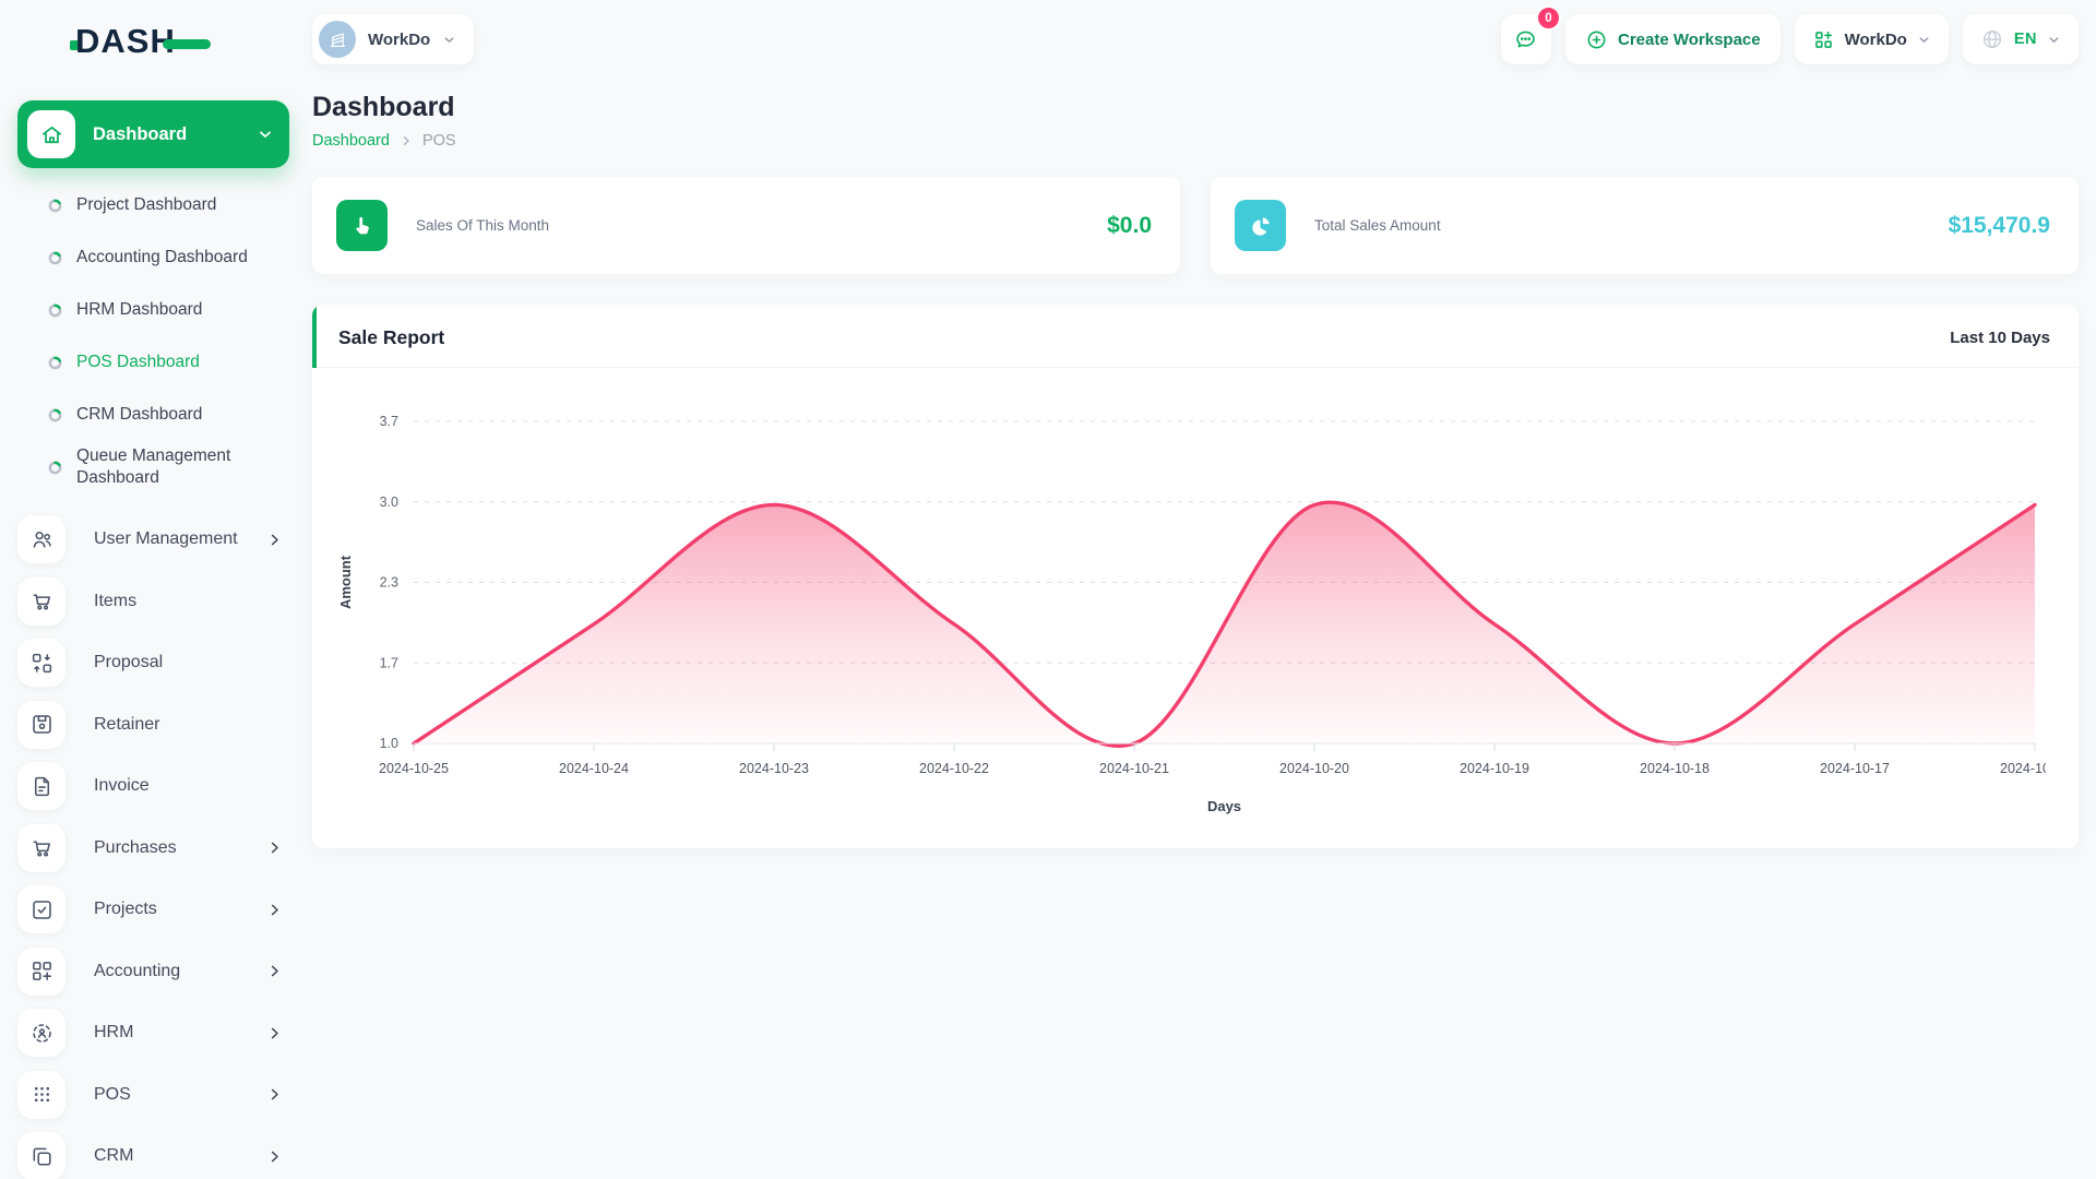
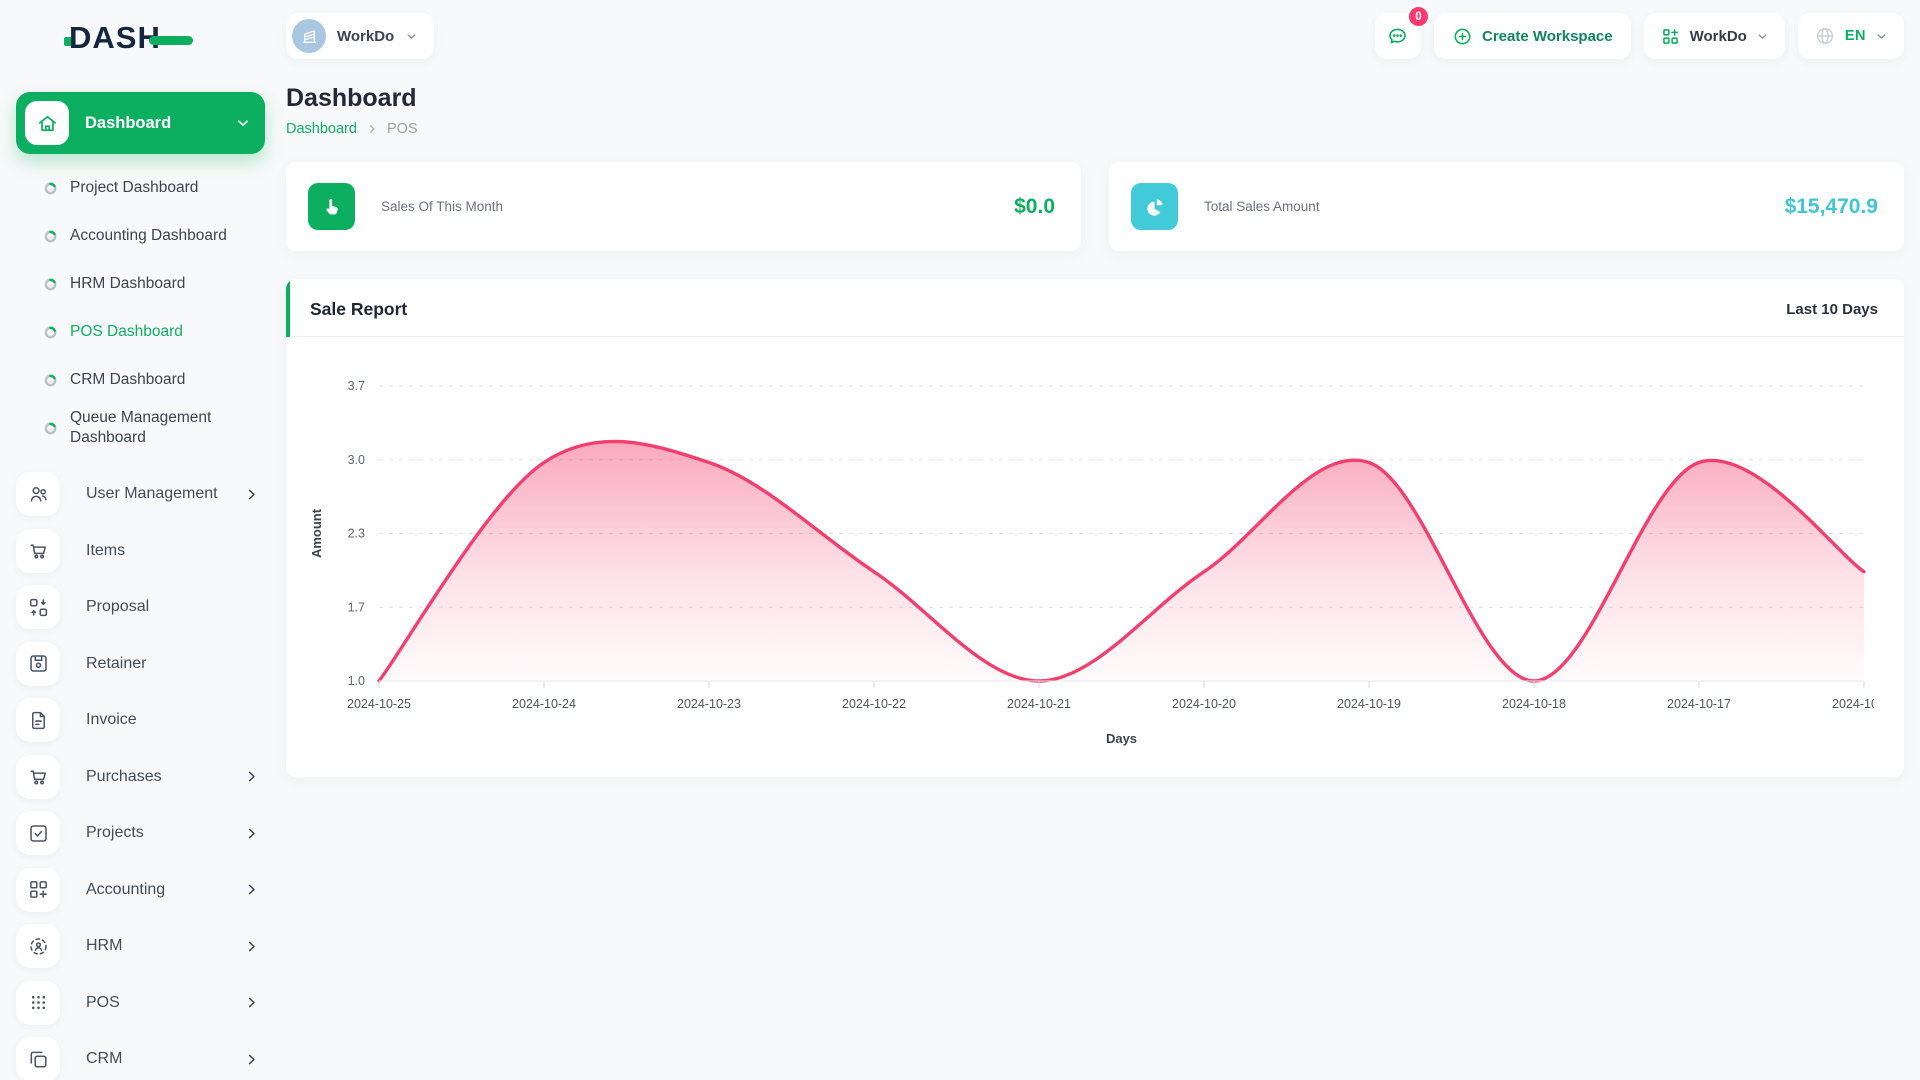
2024-10-24: 2 -> 3
2024-10-20: 3 -> 2
2024-10-19: 2 -> 3
2024-10-17: 2 -> 3
2024-10-16: 3 -> 2
